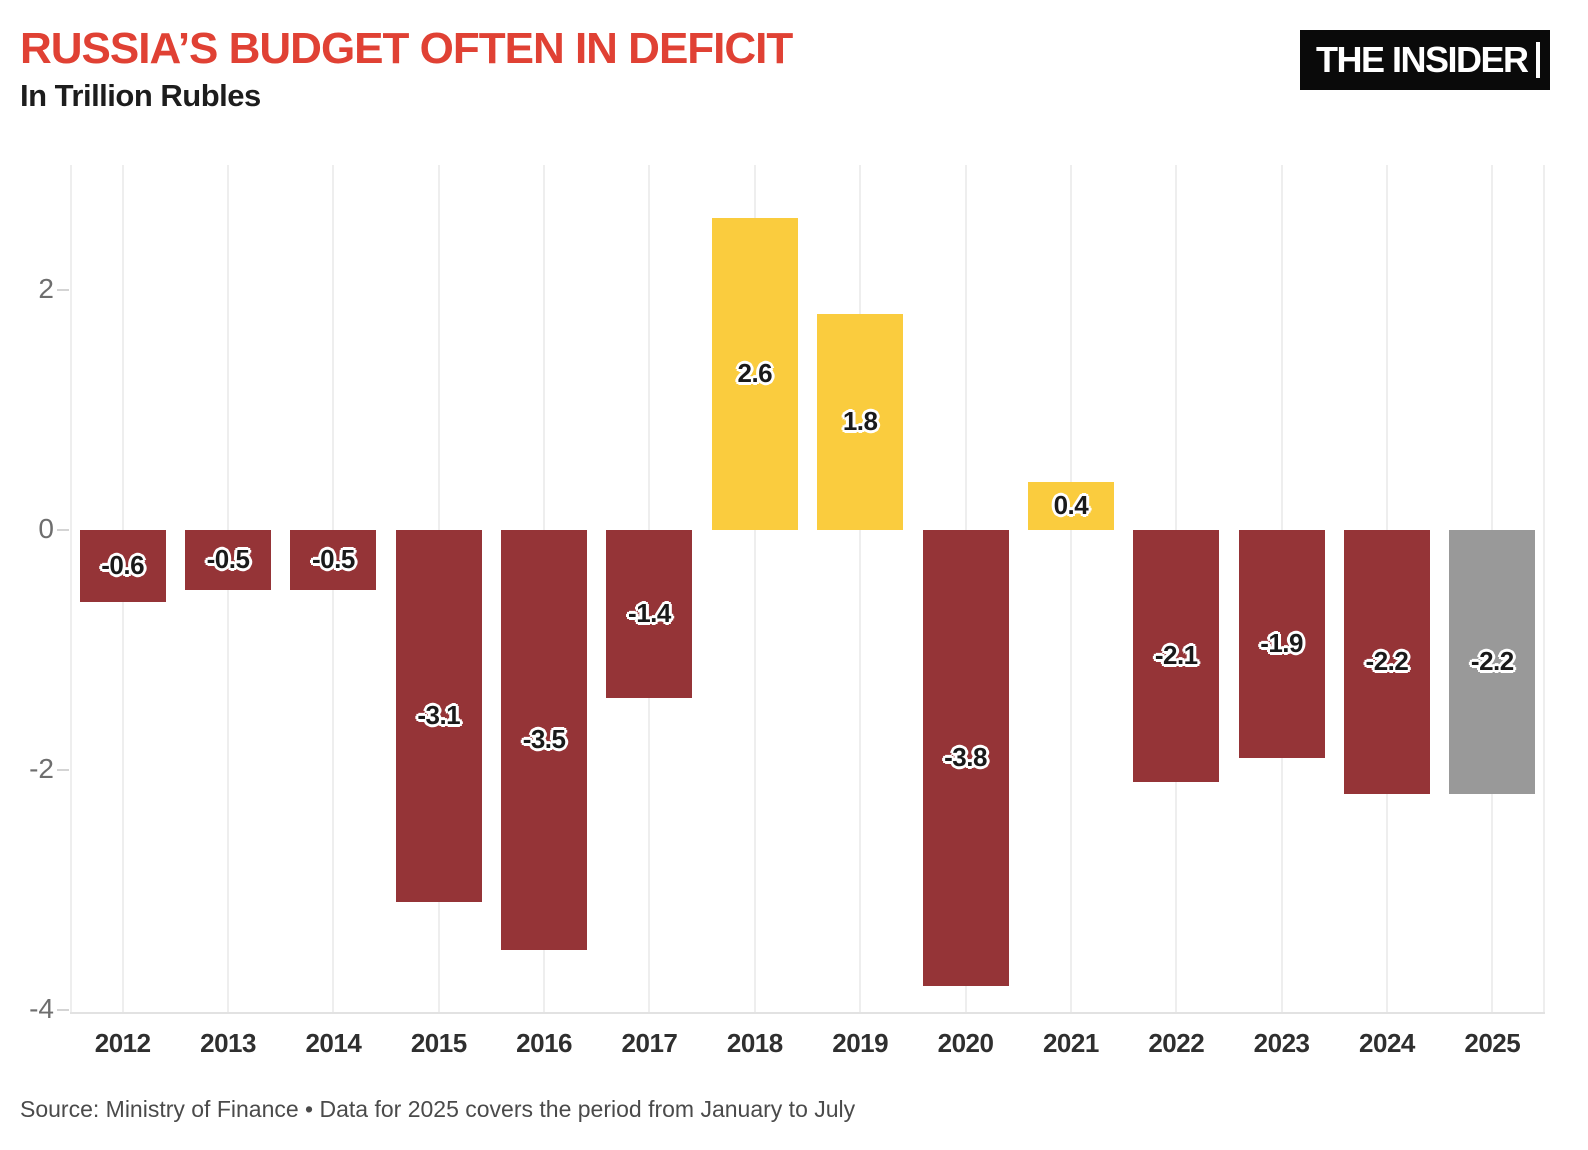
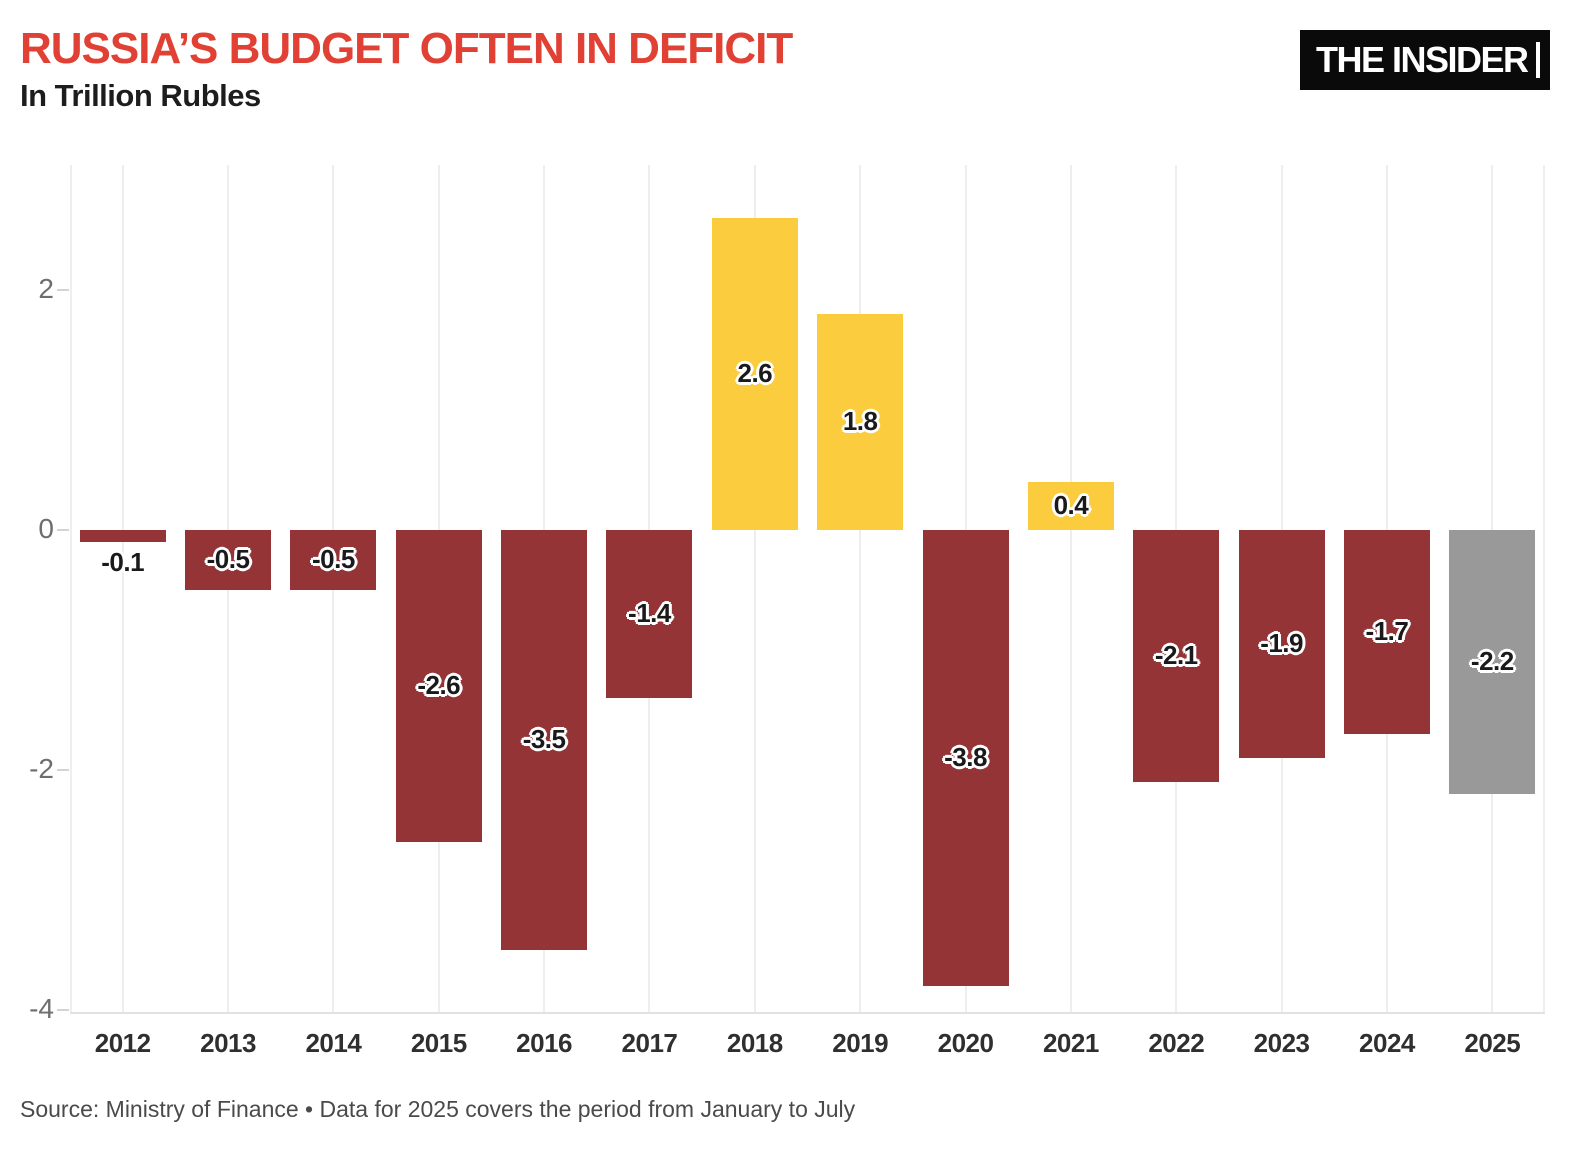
2012: -0.6 -> -0.1
2015: -3.1 -> -2.6
2024: -2.2 -> -1.7
